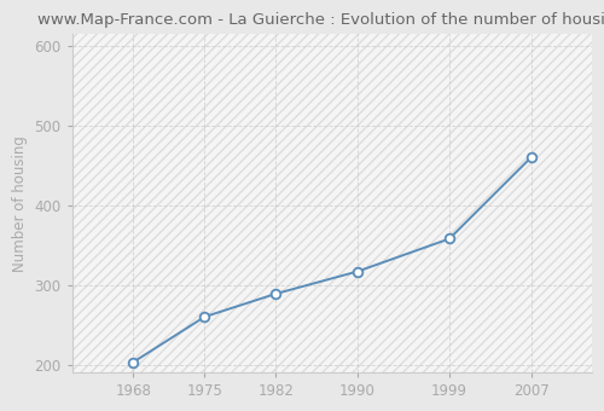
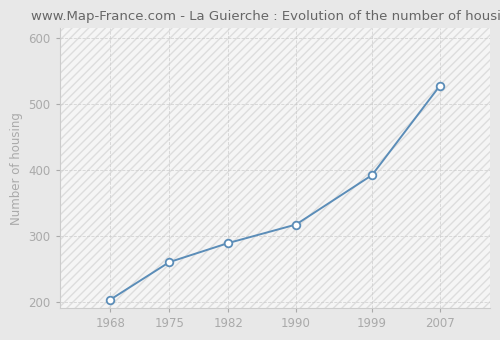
1999: 358 -> 392
2007: 460 -> 527
